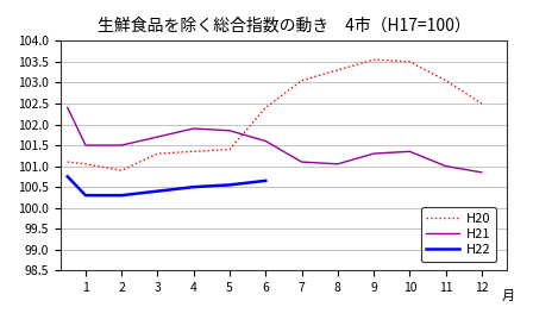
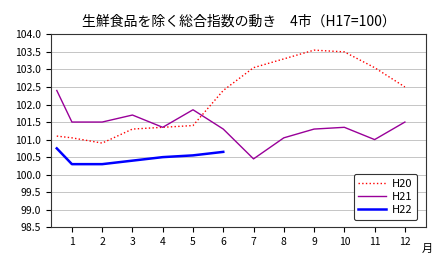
H21/4: 101.90 -> 101.35
H21/6: 101.60 -> 101.30
H21/7: 101.10 -> 100.45
H21/12: 100.85 -> 101.50
